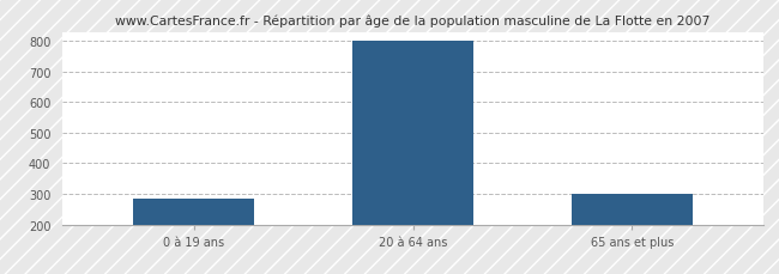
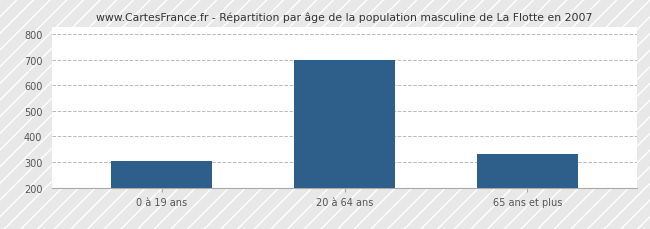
0 à 19 ans: 285 -> 305
20 à 64 ans: 800 -> 700
65 ans et plus: 302 -> 330
